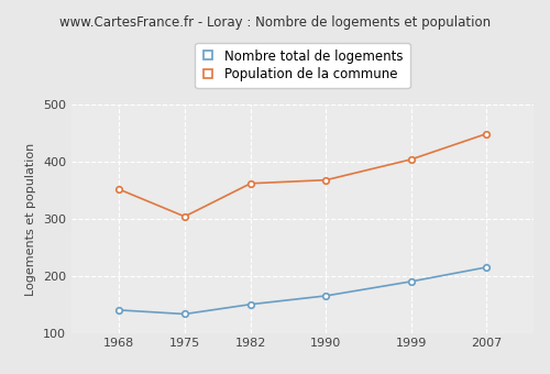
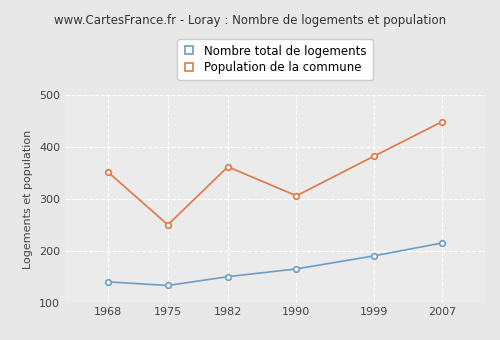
Population de la commune/1975: 304 -> 250
Population de la commune/1990: 368 -> 306
Population de la commune/1999: 404 -> 382
